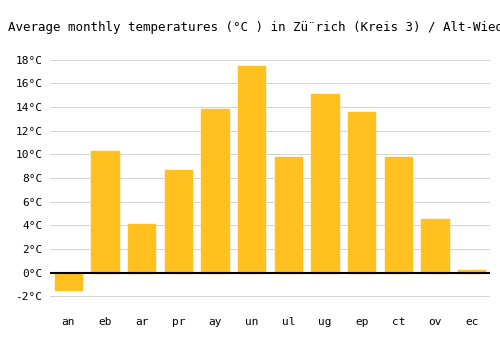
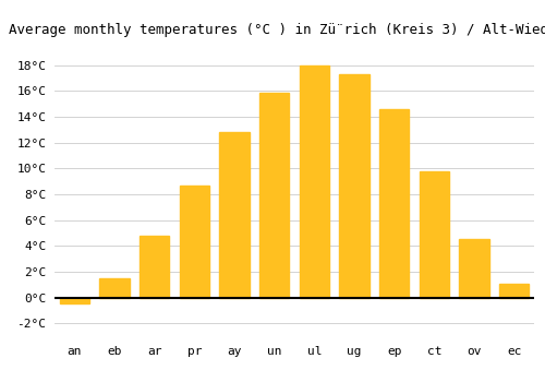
an: -1.5°C -> -0.5°C
eb: 10.3°C -> 1.5°C
ar: 4.1°C -> 4.8°C
ay: 13.8°C -> 12.8°C
un: 17.5°C -> 15.9°C
ul: 9.8°C -> 18.0°C
ug: 15.1°C -> 17.3°C
ep: 13.6°C -> 14.6°C
ec: 0.2°C -> 1.1°C
